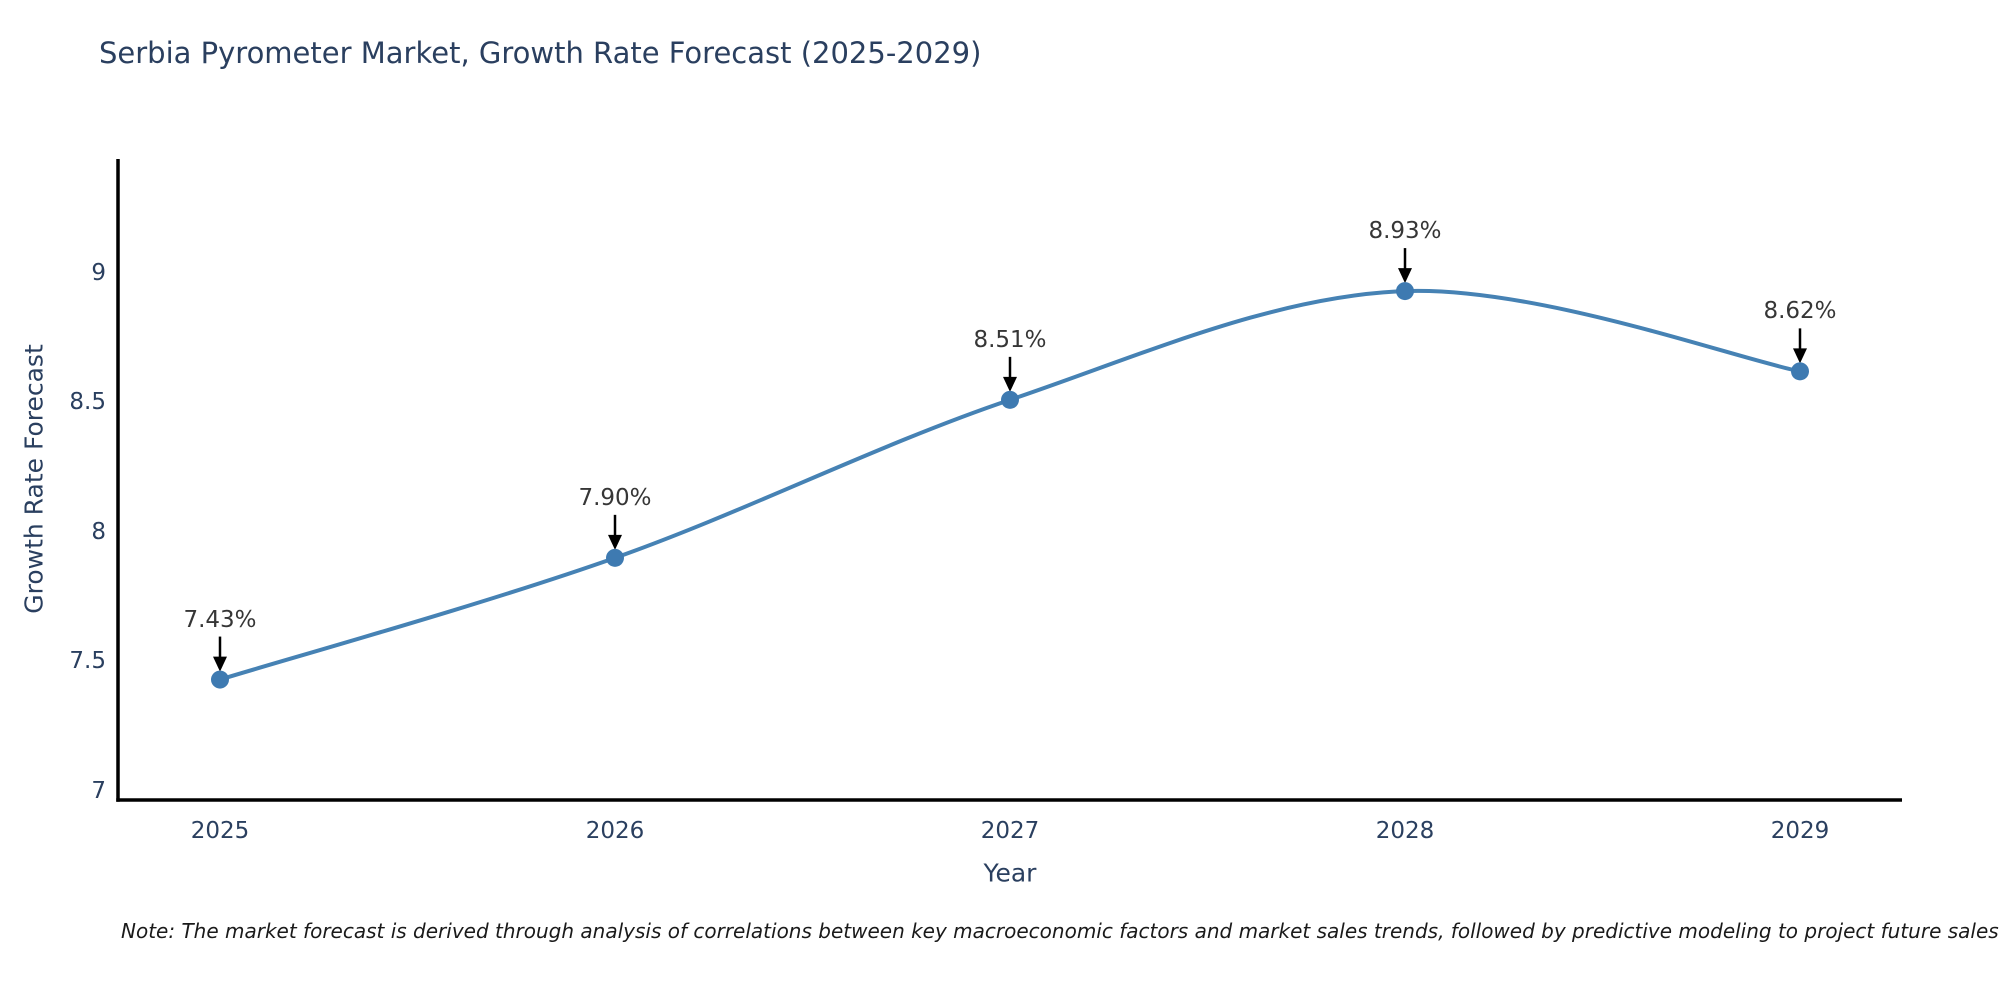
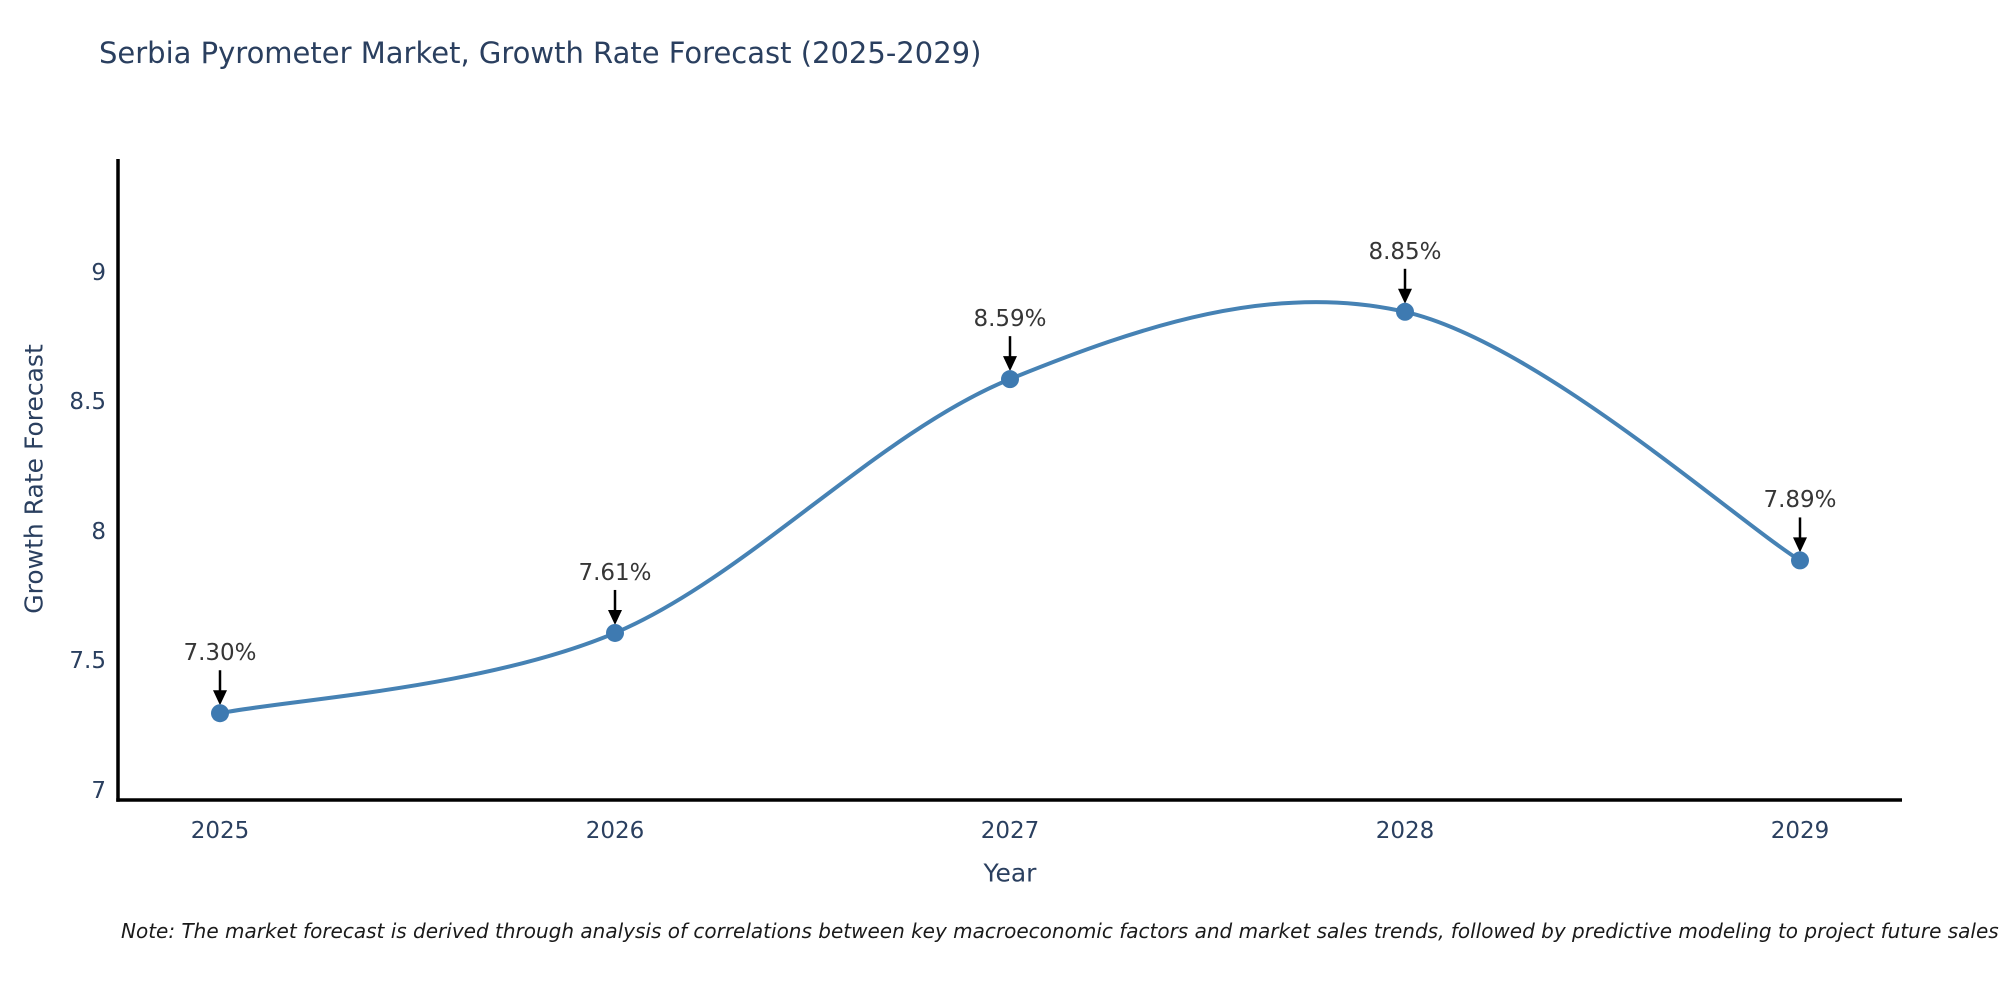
2025: 7.43% -> 7.30%
2026: 7.90% -> 7.61%
2027: 8.51% -> 8.59%
2028: 8.93% -> 8.85%
2029: 8.62% -> 7.89%
